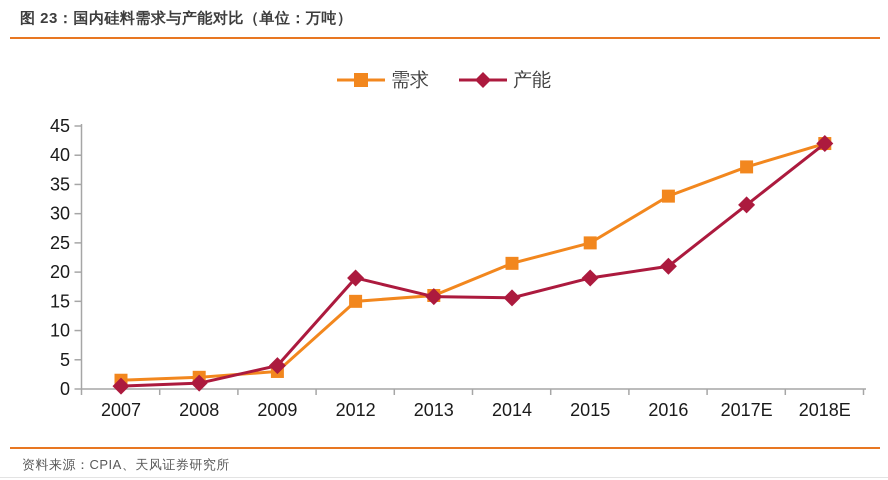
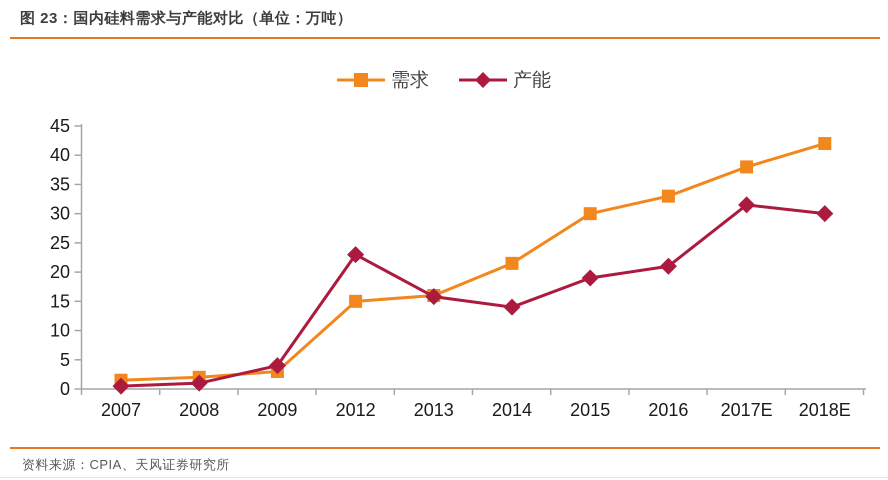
产能/2012: 19 -> 23
产能/2014: 16 -> 14
需求/2015: 25 -> 30
产能/2018E: 42 -> 30
